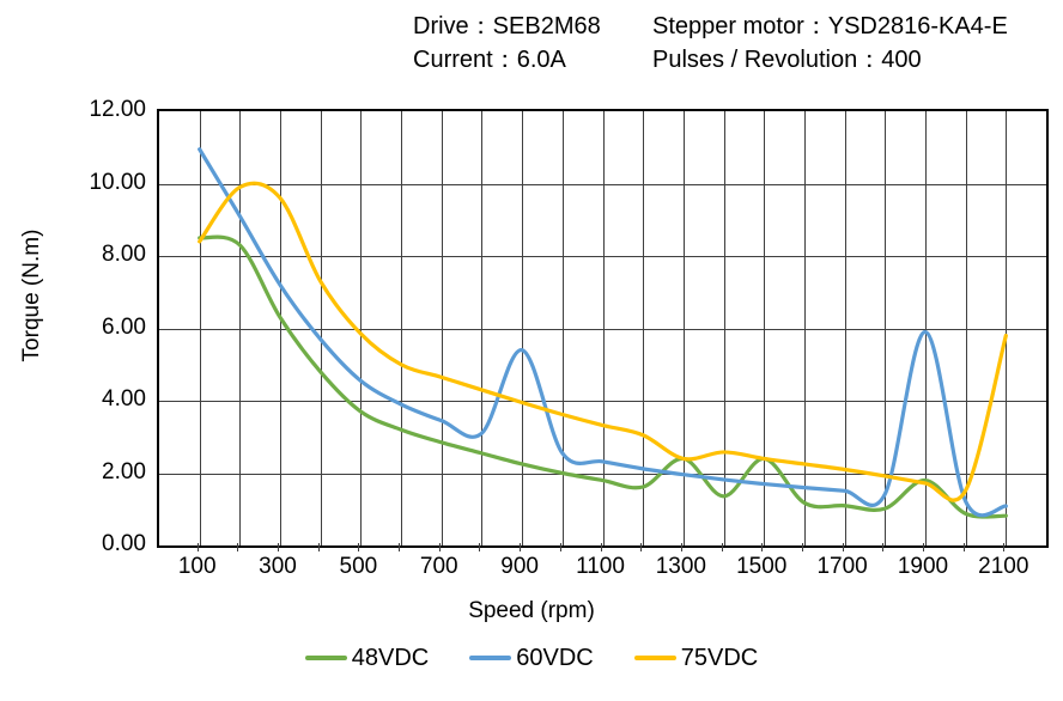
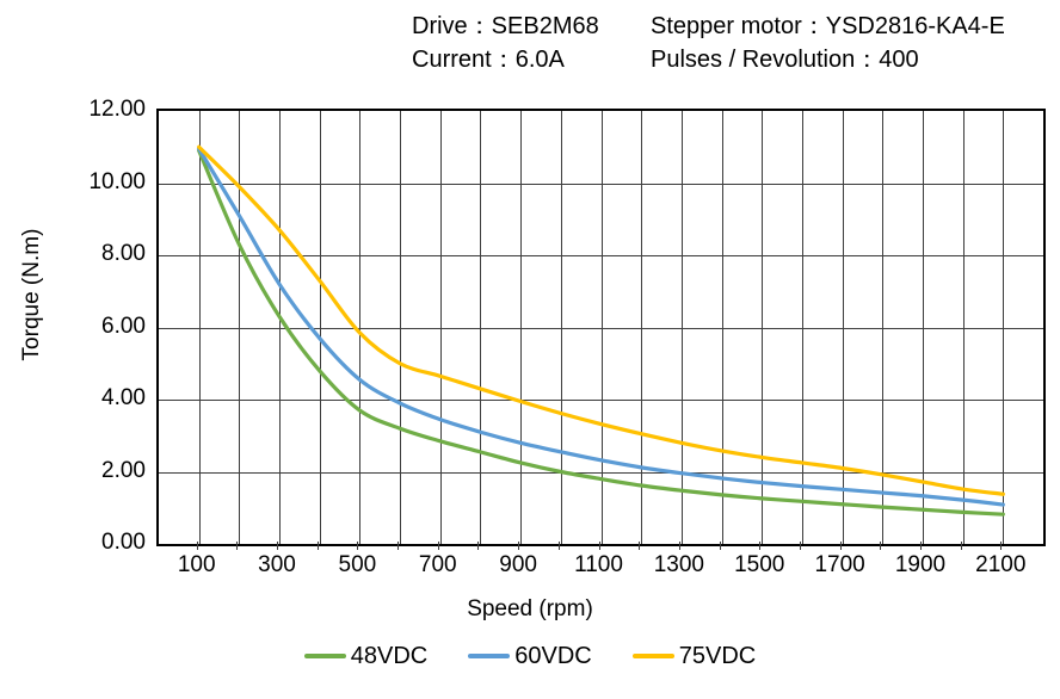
48VDC/100: 8.5 -> 10.9
75VDC/100: 8.4 -> 11.0
75VDC/300: 9.6 -> 8.7
60VDC/900: 5.4 -> 2.8
48VDC/1300: 2.4 -> 1.5
75VDC/1300: 2.4 -> 2.8
48VDC/1500: 2.4 -> 1.3
48VDC/1900: 1.8 -> 0.9
60VDC/1900: 5.9 -> 1.3
75VDC/2100: 5.8 -> 1.4
